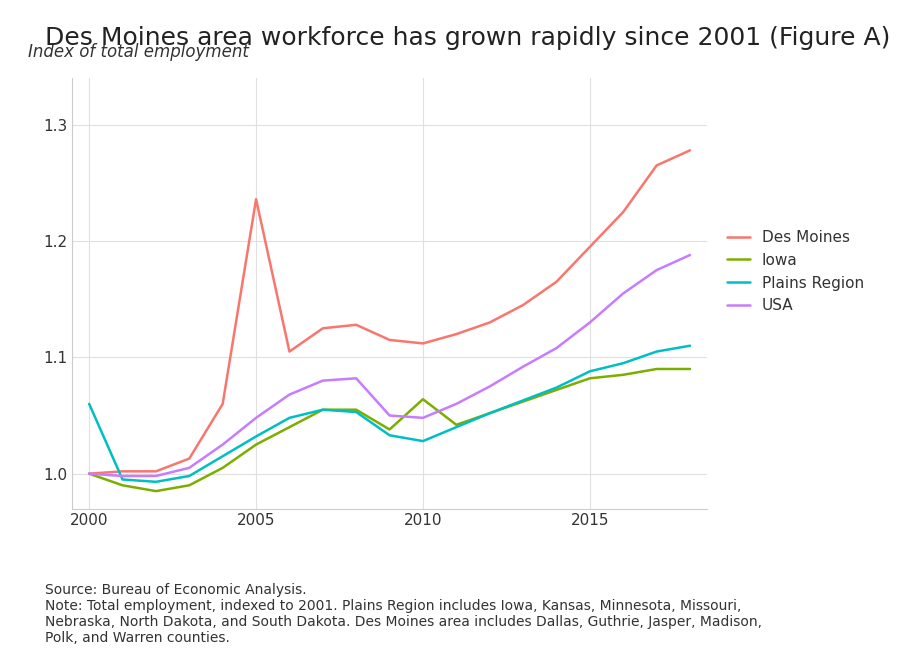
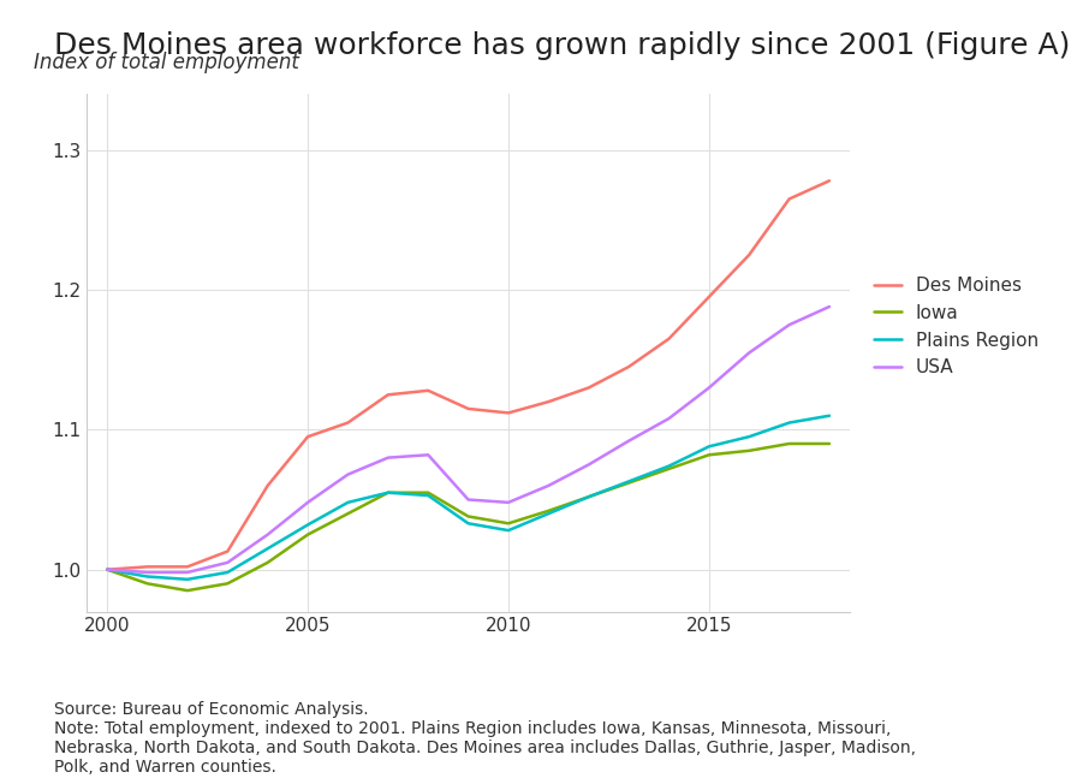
Plains Region/2000: 1.060 -> 1.000
Des Moines/2005: 1.236 -> 1.095
Iowa/2010: 1.064 -> 1.033
